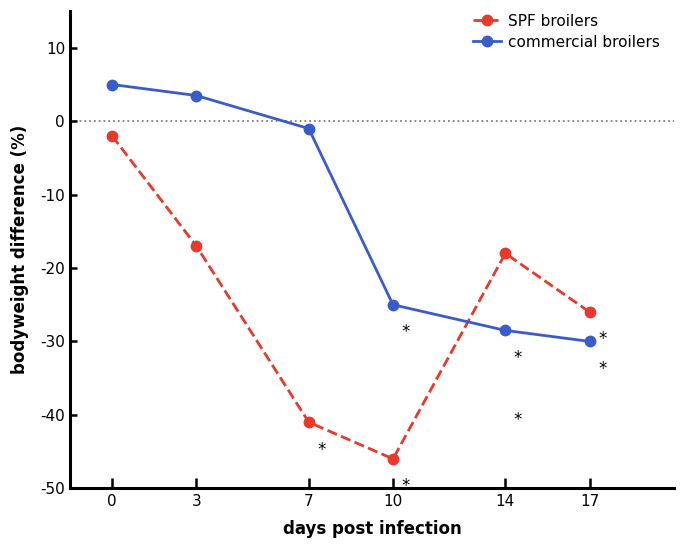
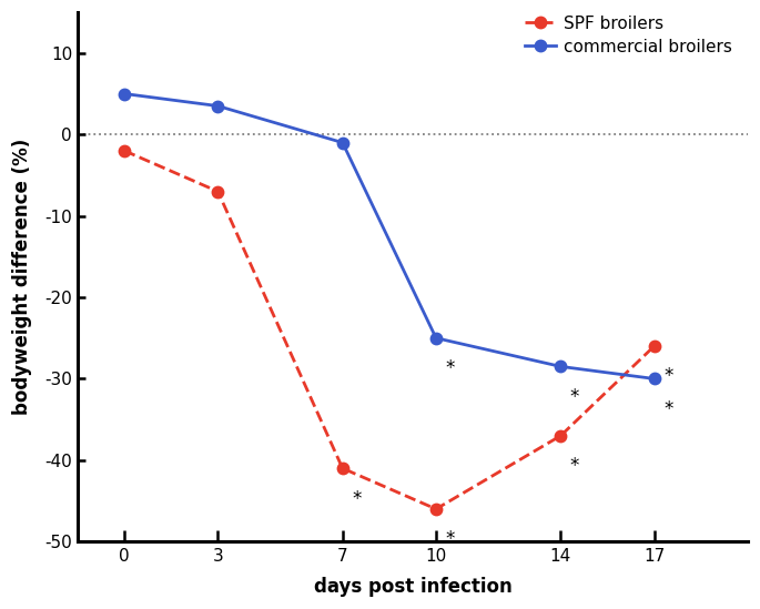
SPF broilers/3: -17 -> -7
SPF broilers/14: -18 -> -37
